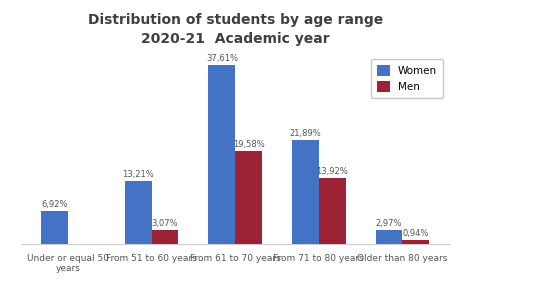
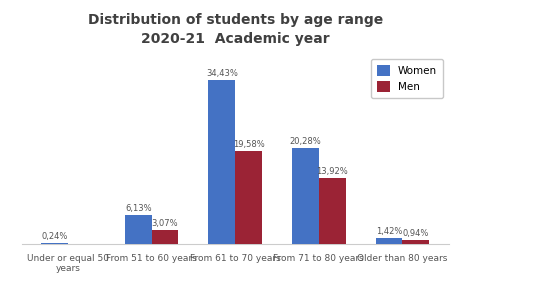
Women/Under or equal 50 years: 6,92% -> 0,24%
Women/From 51 to 60 years: 13,21% -> 6,13%
Women/From 61 to 70 years: 37,61% -> 34,43%
Women/From 71 to 80 years: 21,89% -> 20,28%
Women/Older than 80 years: 2,97% -> 1,42%
